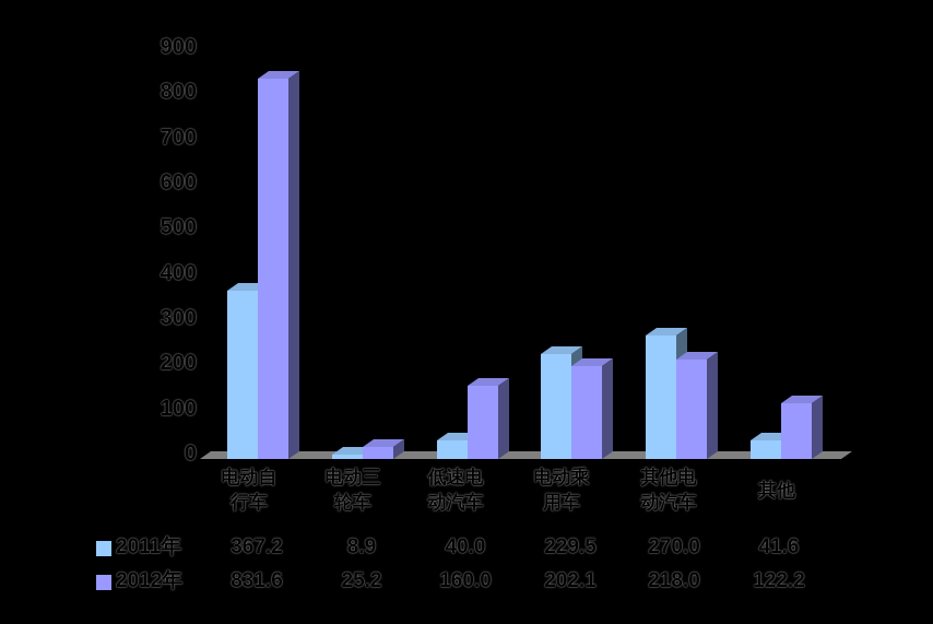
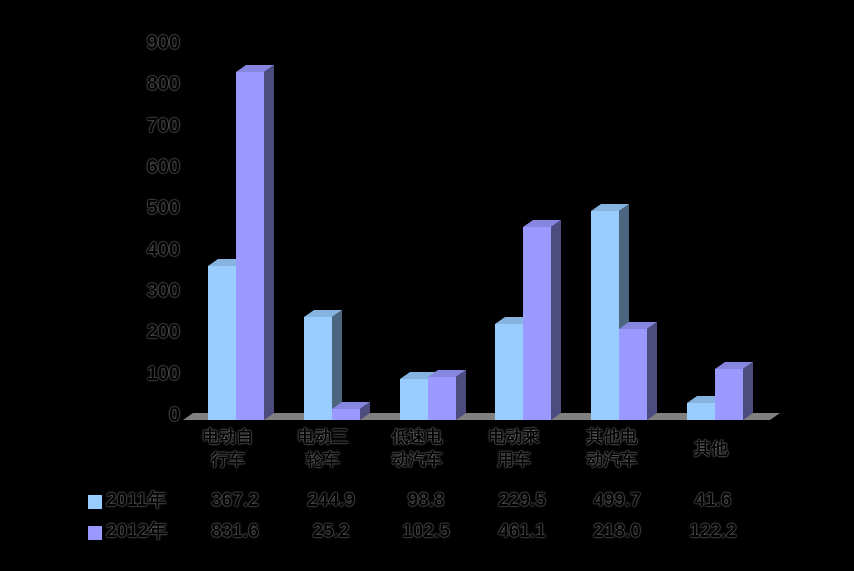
2011年/电动三 轮车: 8.9 -> 244.9
2011年/低速电 动汽车: 40.0 -> 98.8
2012年/低速电 动汽车: 160.0 -> 102.5
2012年/电动乘 用车: 202.1 -> 461.1
2011年/其他电 动汽车: 270.0 -> 499.7
